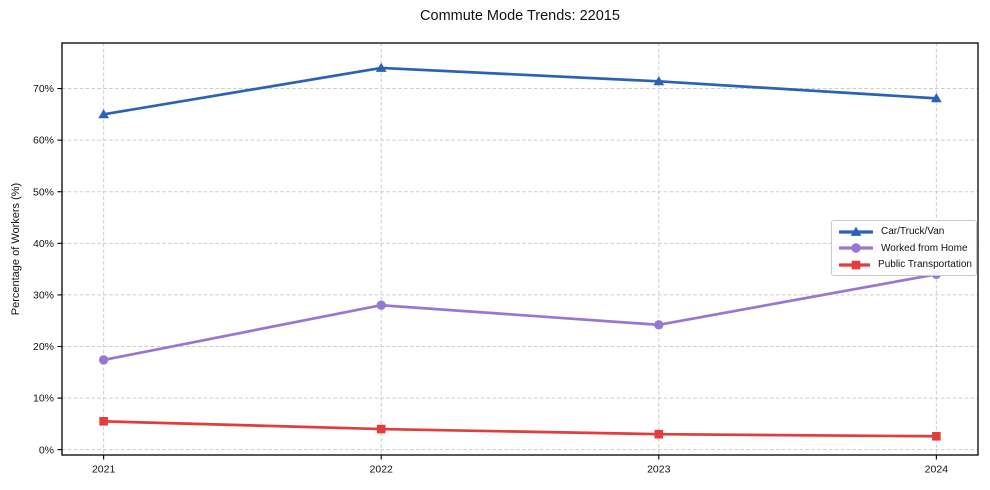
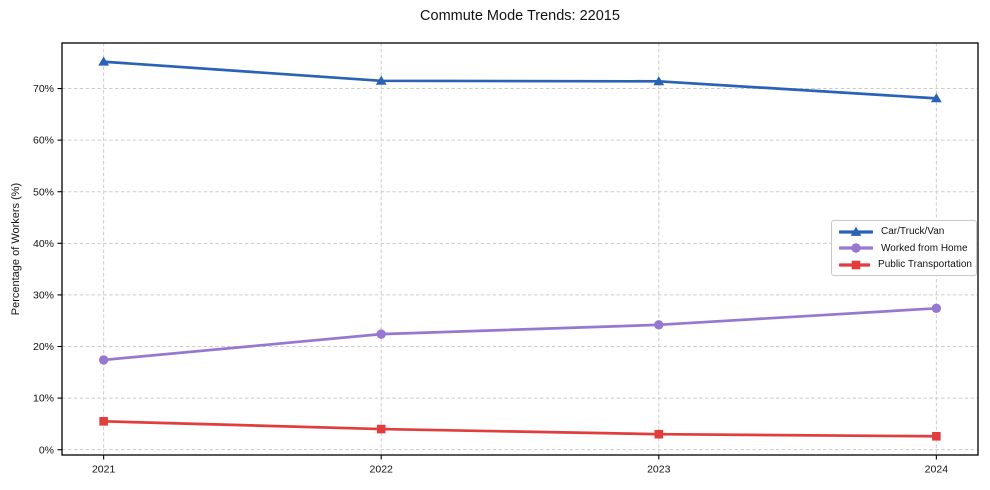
Car/Truck/Van/2021: 65% -> 75%
Car/Truck/Van/2022: 74% -> 72%
Worked from Home/2022: 28% -> 22%
Worked from Home/2024: 34% -> 27%
